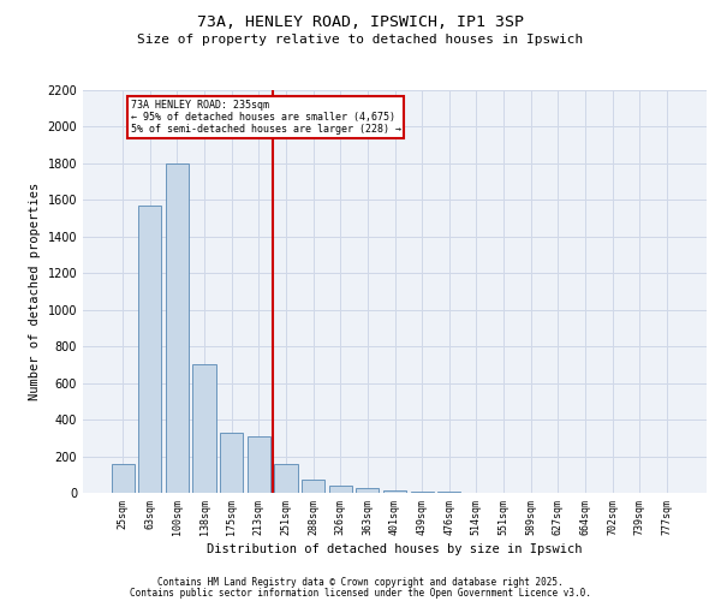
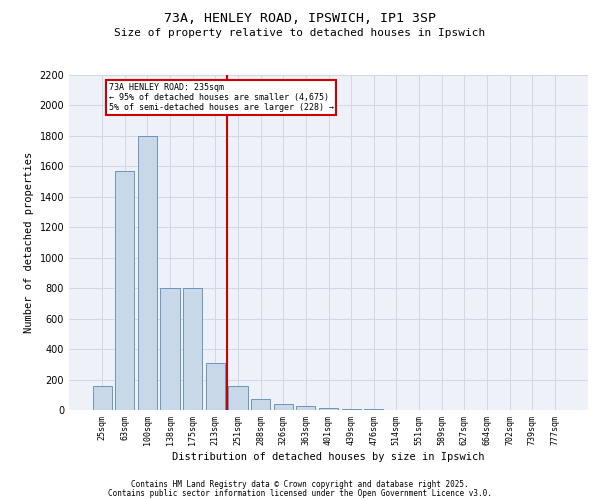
138sqm: 700 -> 800
175sqm: 330 -> 800
